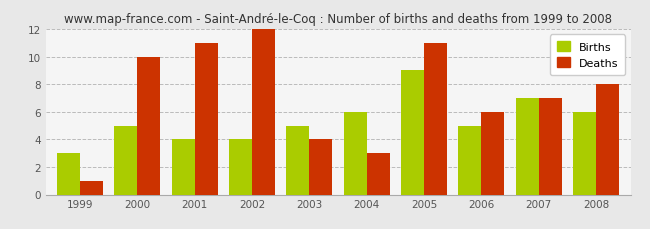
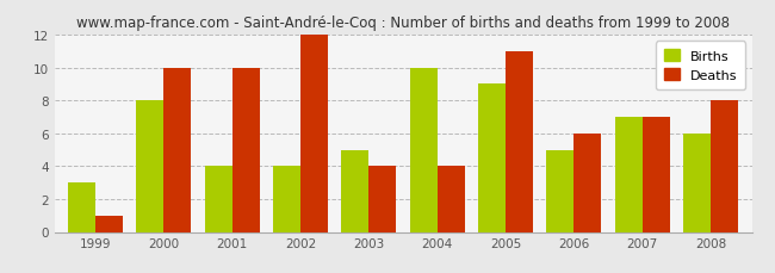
Births/2000: 5 -> 8
Deaths/2001: 11 -> 10
Births/2004: 6 -> 10
Deaths/2004: 3 -> 4
